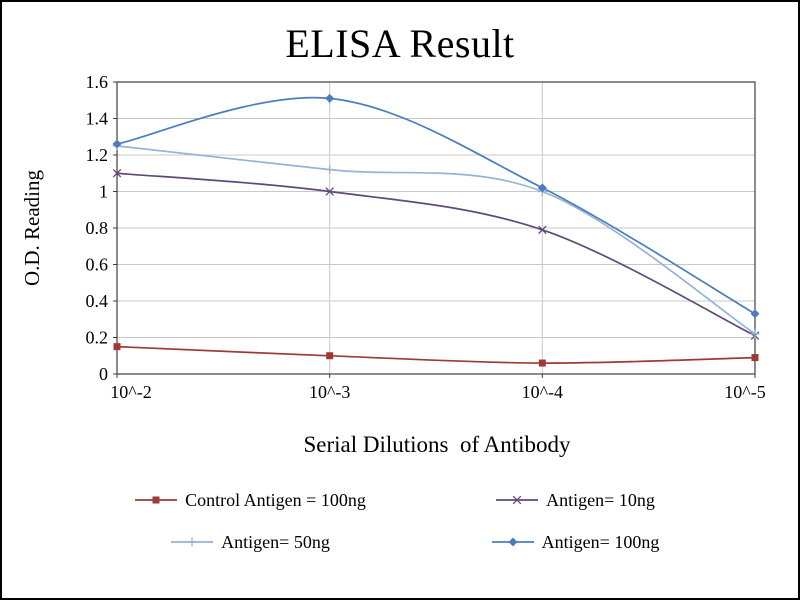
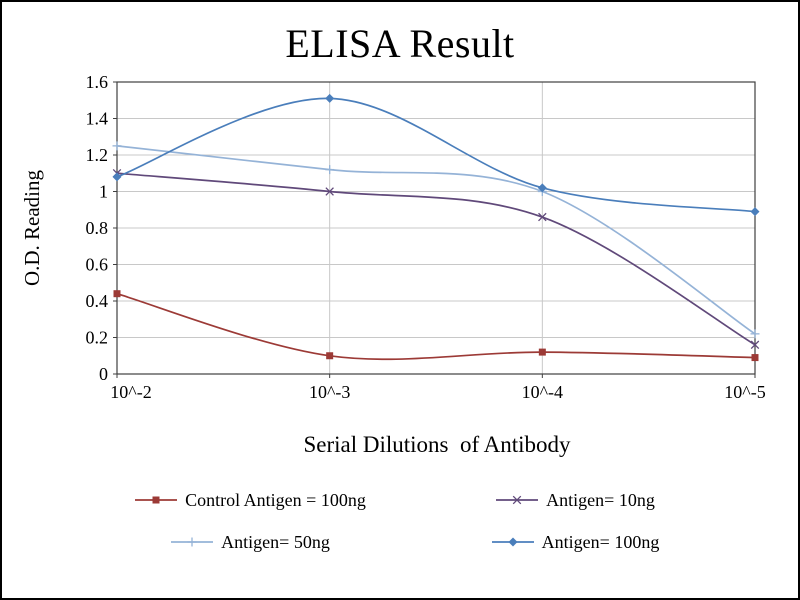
Control Antigen = 100ng/10^-2: 0.15 -> 0.44
Antigen= 100ng/10^-2: 1.26 -> 1.08
Control Antigen = 100ng/10^-4: 0.06 -> 0.12
Antigen= 10ng/10^-4: 0.79 -> 0.86
Antigen= 10ng/10^-5: 0.21 -> 0.16
Antigen= 100ng/10^-5: 0.33 -> 0.89
